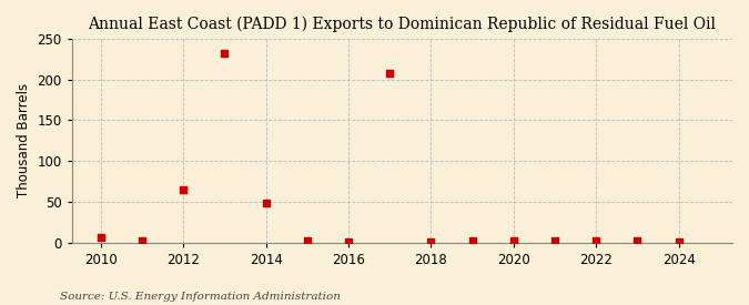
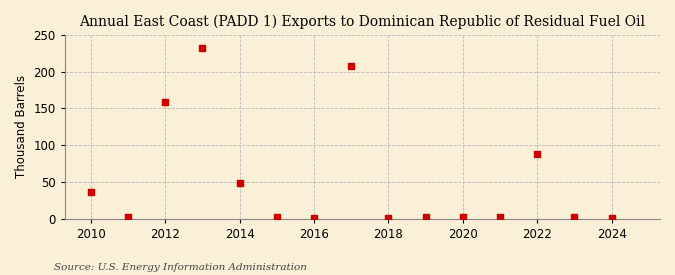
2010: 6 -> 36
2012: 65 -> 158
2022: 2 -> 88
